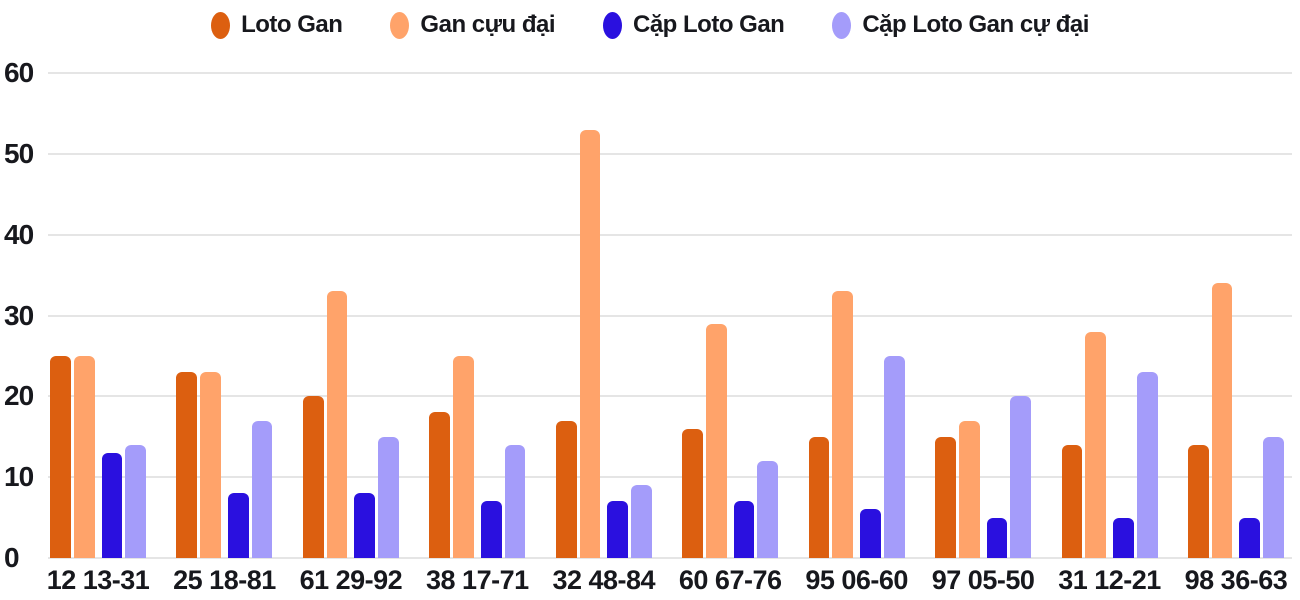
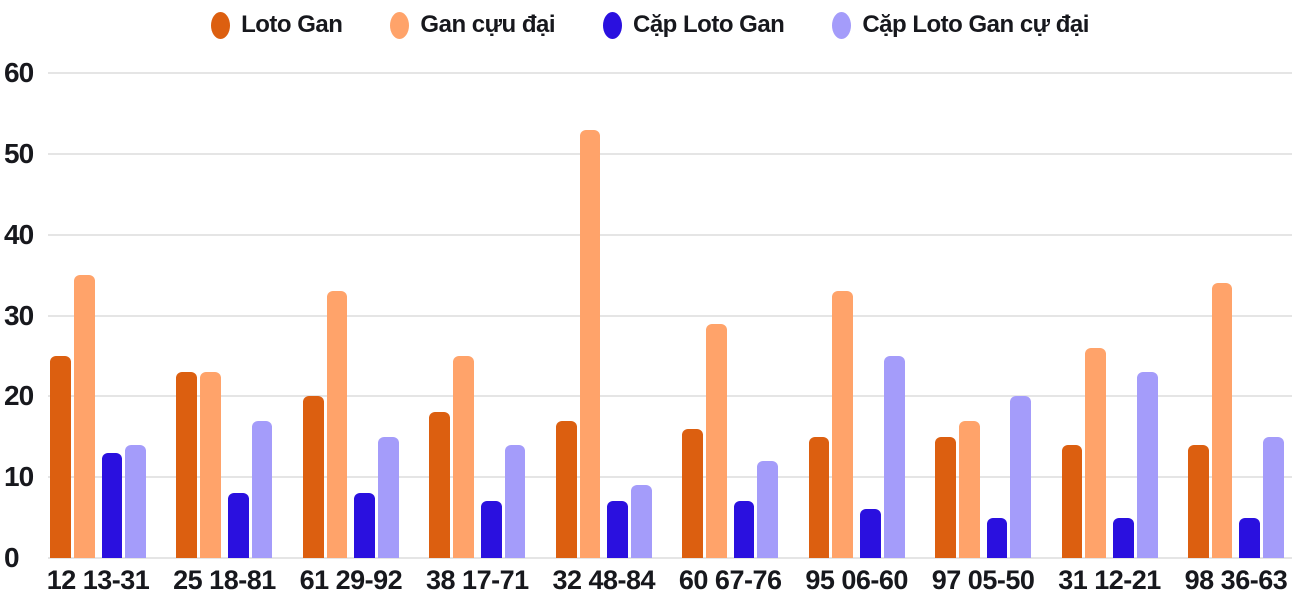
Gan cựu đại/12 13-31: 25 -> 35
Gan cựu đại/31 12-21: 28 -> 26
